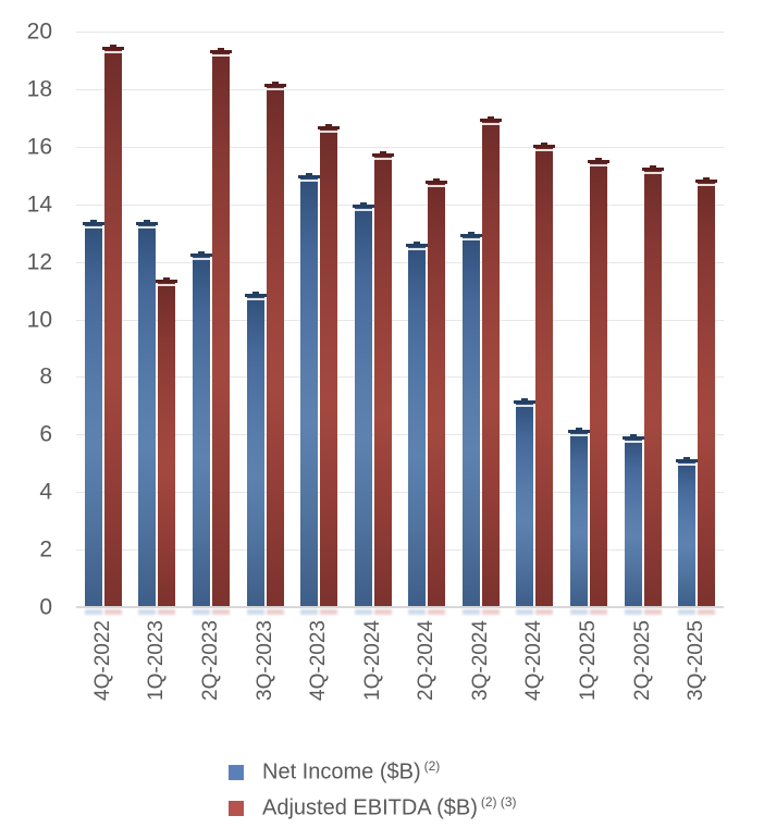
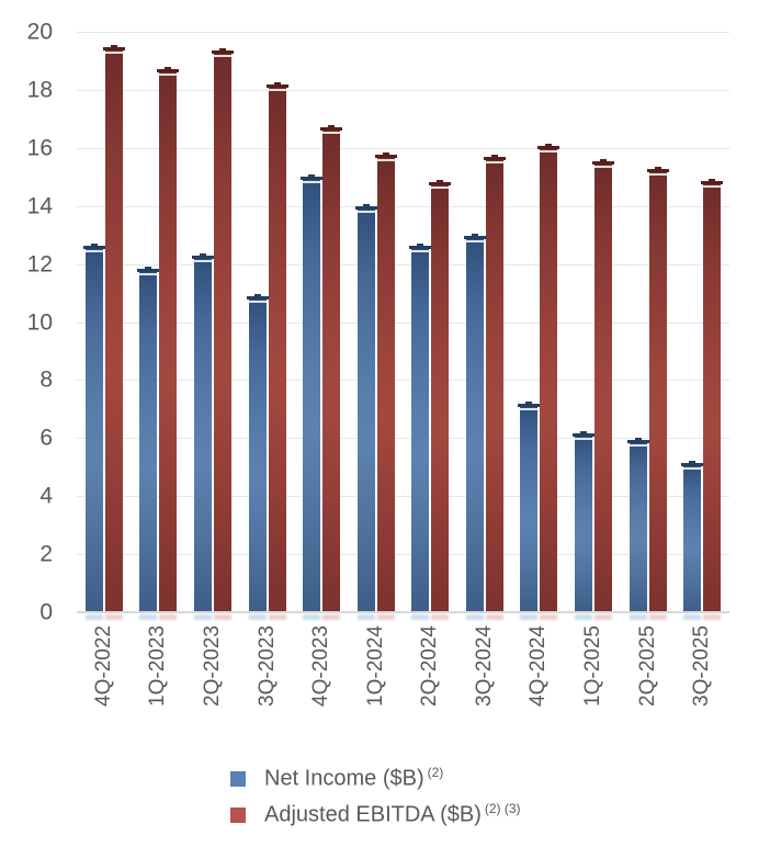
Net Income ($B)/4Q-2022: 13.3 -> 12.6
Net Income ($B)/1Q-2023: 13.3 -> 11.8
Adjusted EBITDA ($B)/1Q-2023: 11.3 -> 18.6
Adjusted EBITDA ($B)/3Q-2024: 16.9 -> 15.6
